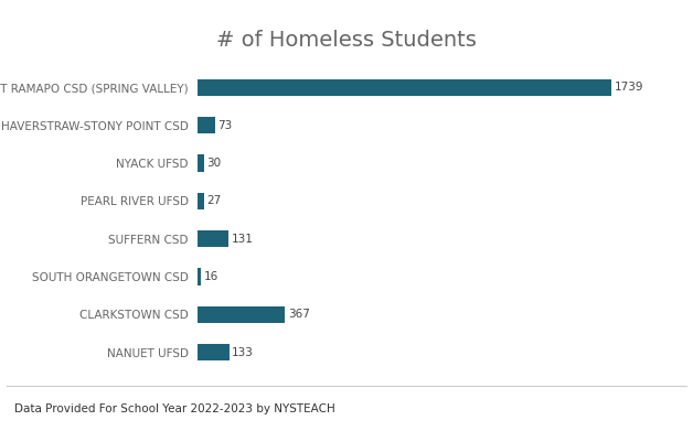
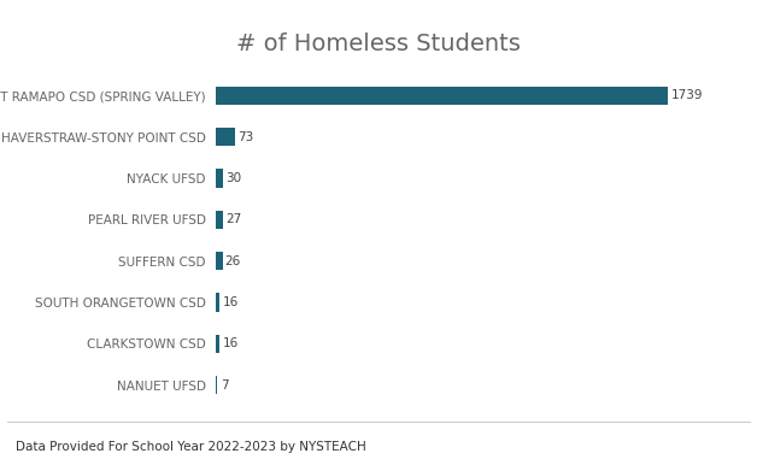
SUFFERN CSD: 131 -> 26
CLARKSTOWN CSD: 367 -> 16
NANUET UFSD: 133 -> 7
